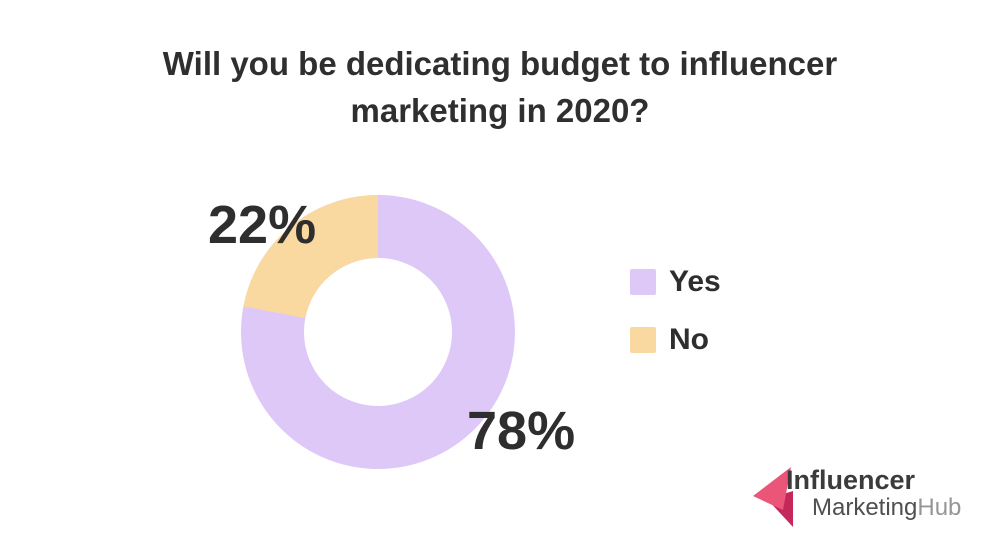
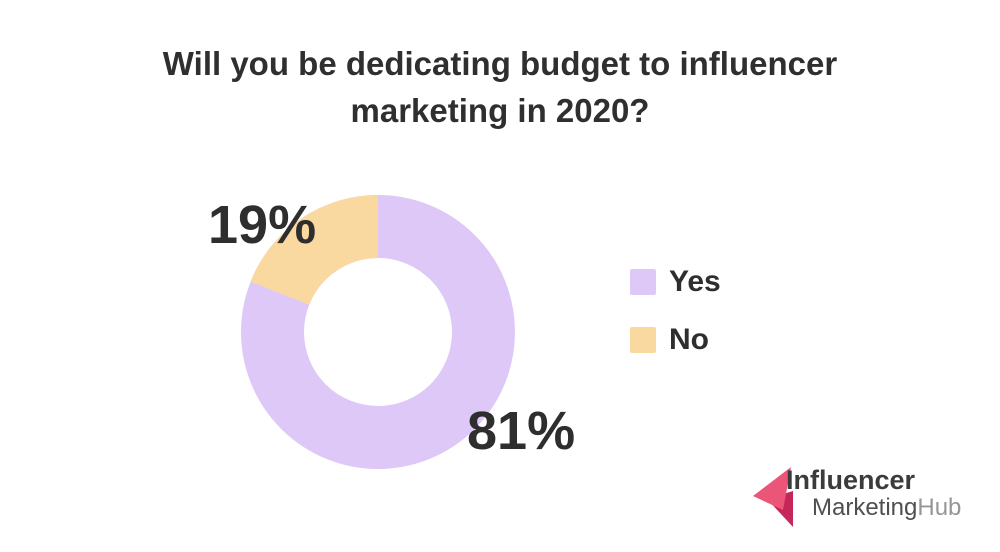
Yes: 78% -> 81%
No: 22% -> 19%
